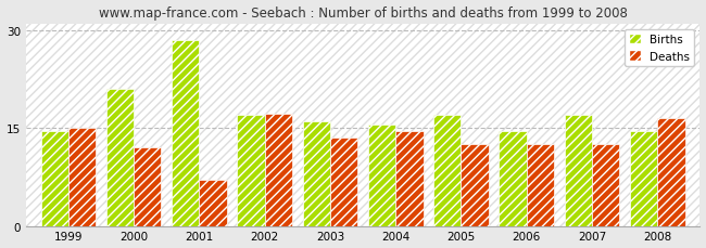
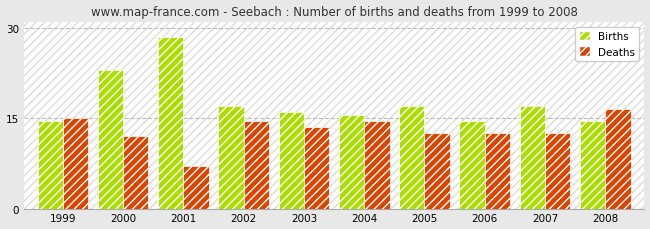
Births/2000: 21.0 -> 23.0
Deaths/2002: 17.2 -> 14.5
